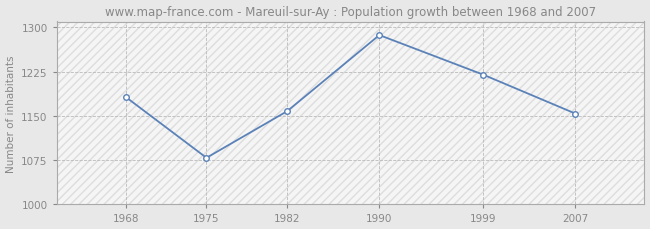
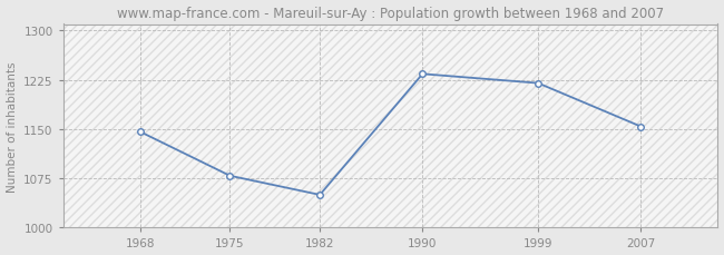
1968: 1182 -> 1146
1982: 1158 -> 1050
1990: 1287 -> 1234
